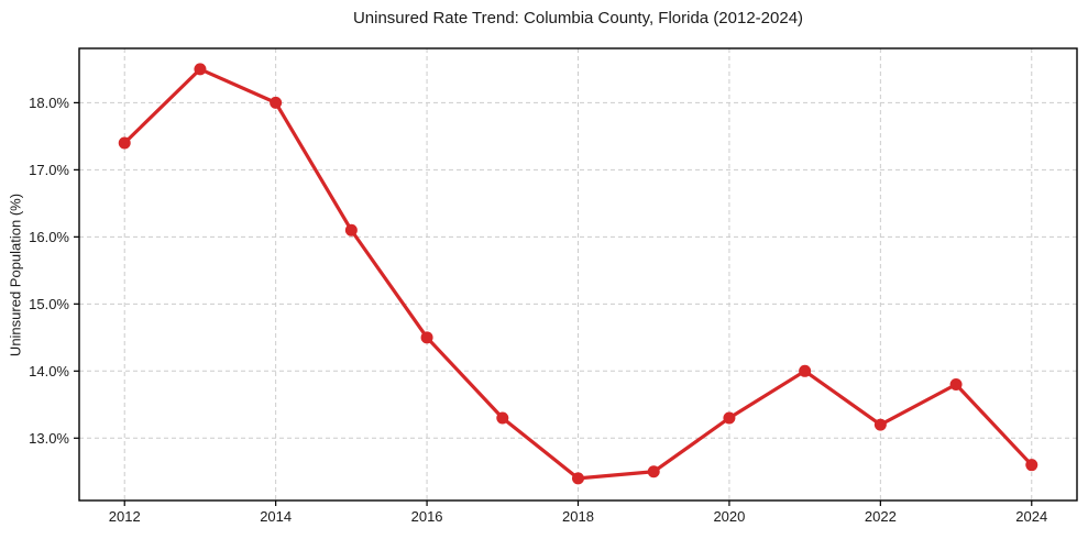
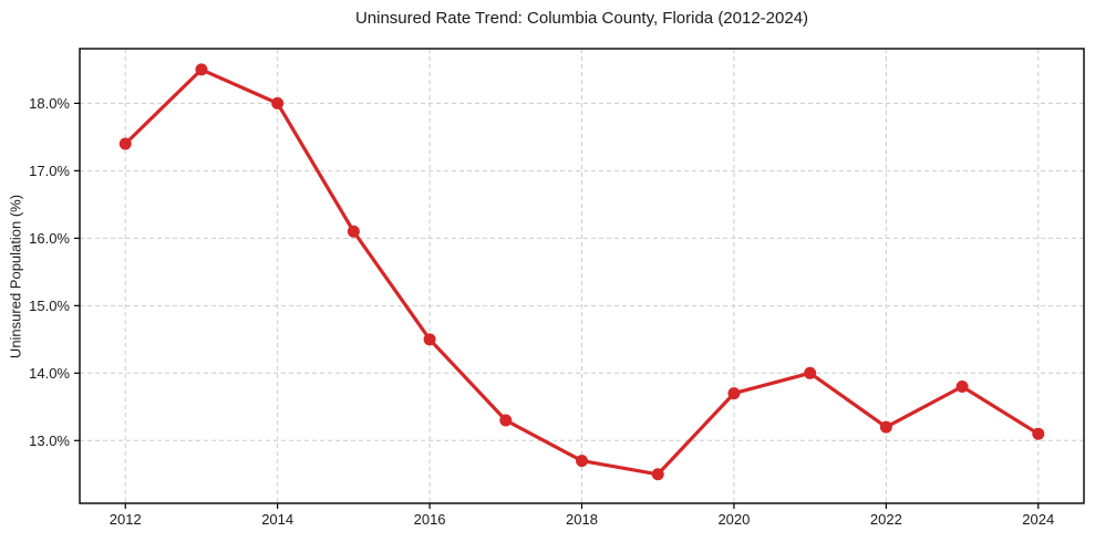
2018: 12.4% -> 12.7%
2020: 13.3% -> 13.7%
2024: 12.6% -> 13.1%
